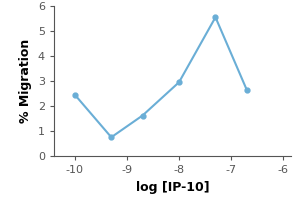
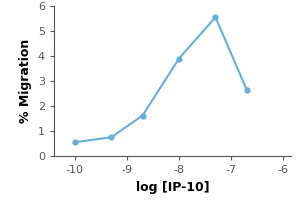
-10: 2.45 -> 0.55
-8: 2.95 -> 3.90
